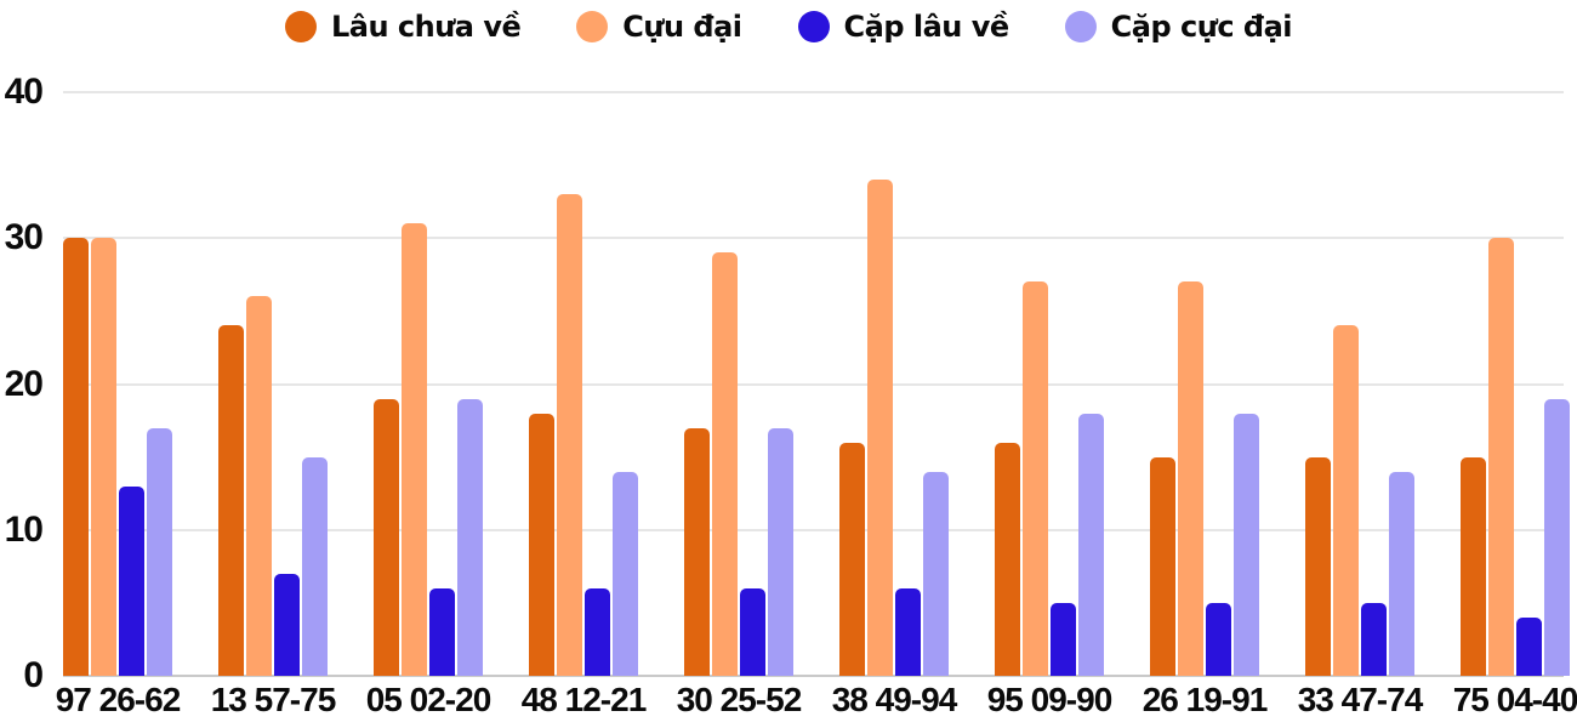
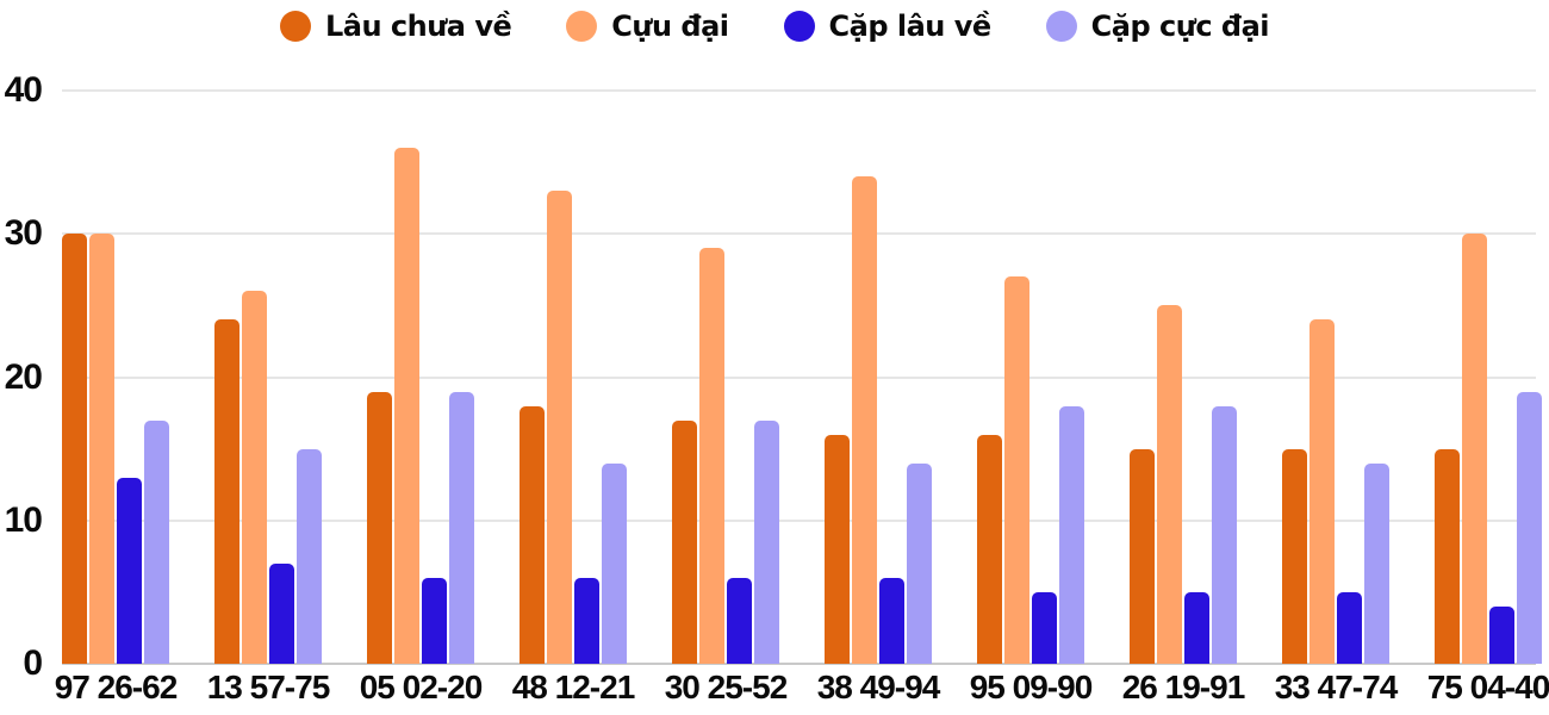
Cựu đại/05 02-20: 31 -> 36
Cựu đại/26 19-91: 27 -> 25
